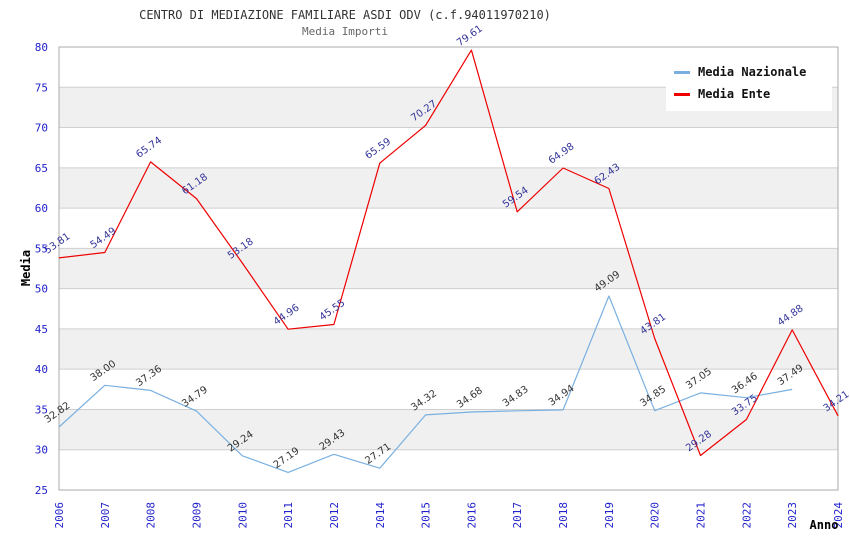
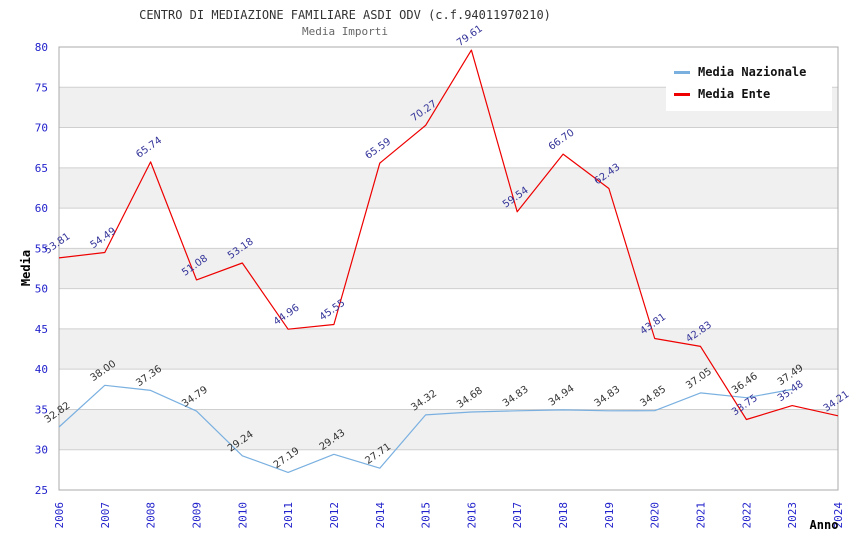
Media Ente/2009: 61.18 -> 51.08
Media Ente/2018: 64.98 -> 66.70
Media Nazionale/2019: 49.09 -> 34.83
Media Ente/2021: 29.28 -> 42.83
Media Ente/2023: 44.88 -> 35.48
